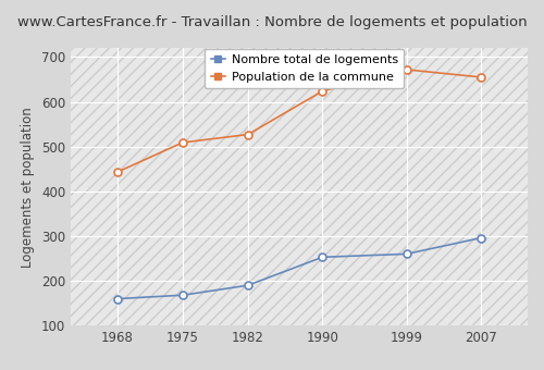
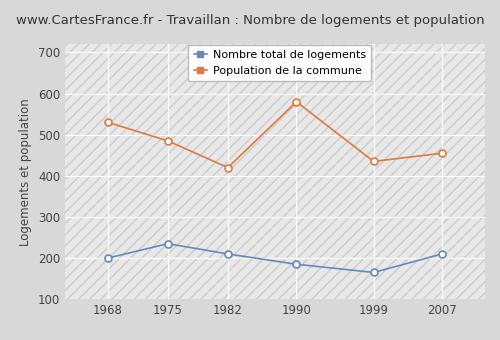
Nombre total de logements/1968: 160 -> 200
Population de la commune/1968: 443 -> 530
Nombre total de logements/1975: 168 -> 235
Population de la commune/1975: 509 -> 485
Nombre total de logements/1982: 190 -> 210
Population de la commune/1982: 527 -> 420
Nombre total de logements/1990: 253 -> 185
Population de la commune/1990: 624 -> 580
Nombre total de logements/1999: 260 -> 165
Population de la commune/1999: 672 -> 435
Nombre total de logements/2007: 296 -> 210
Population de la commune/2007: 655 -> 455
